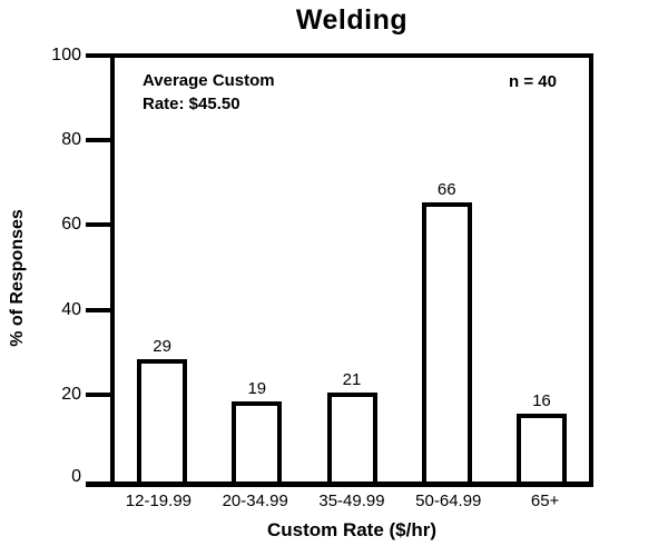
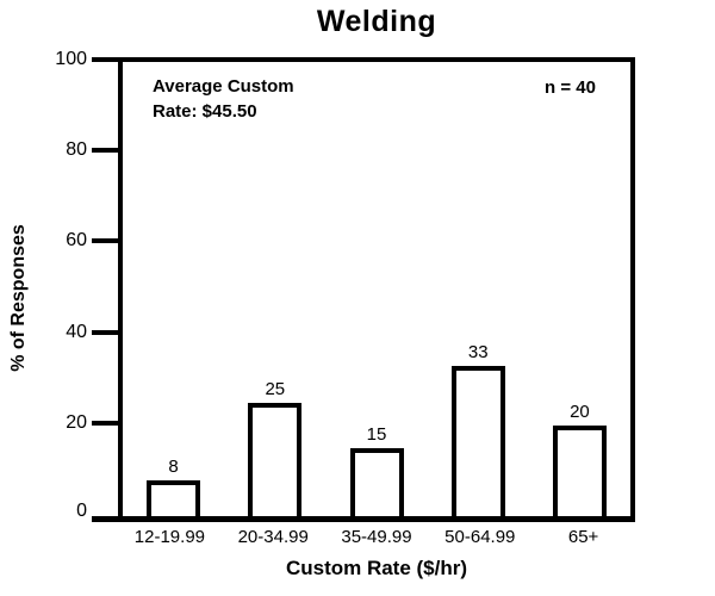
12-19.99: 29 -> 8
20-34.99: 19 -> 25
35-49.99: 21 -> 15
50-64.99: 66 -> 33
65+: 16 -> 20
